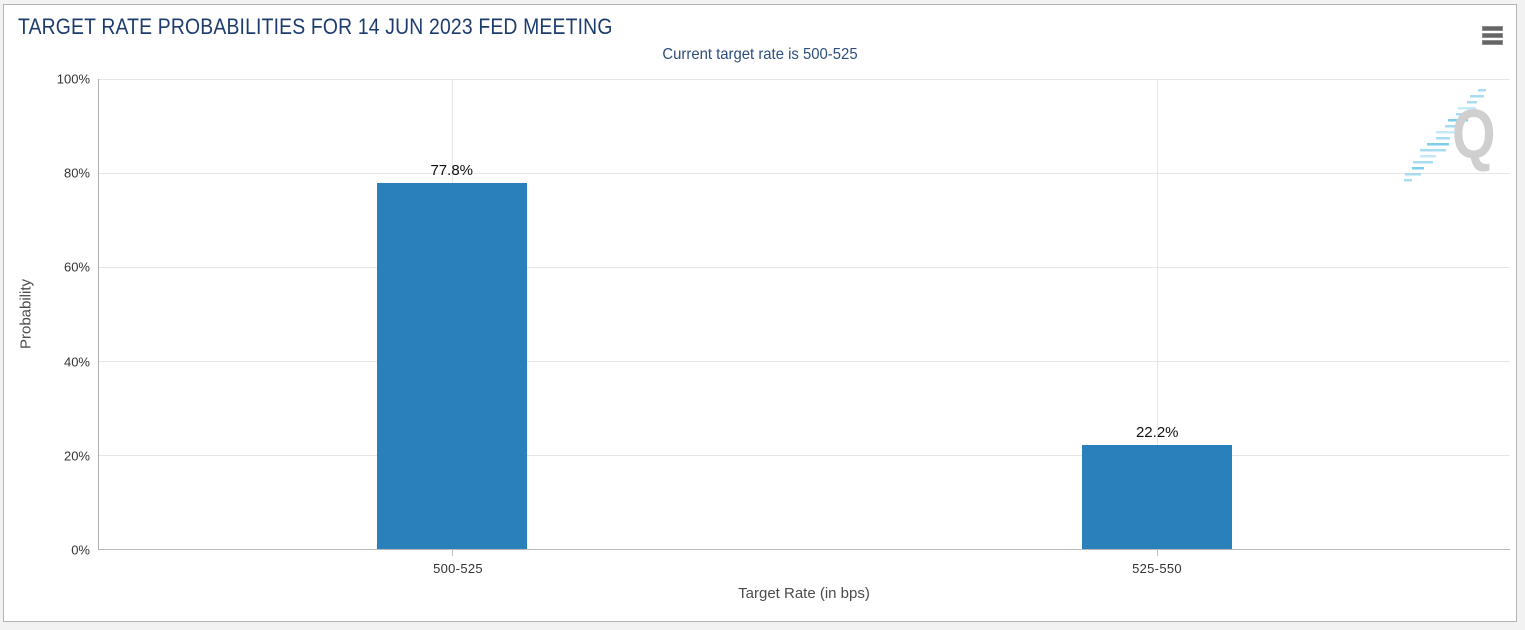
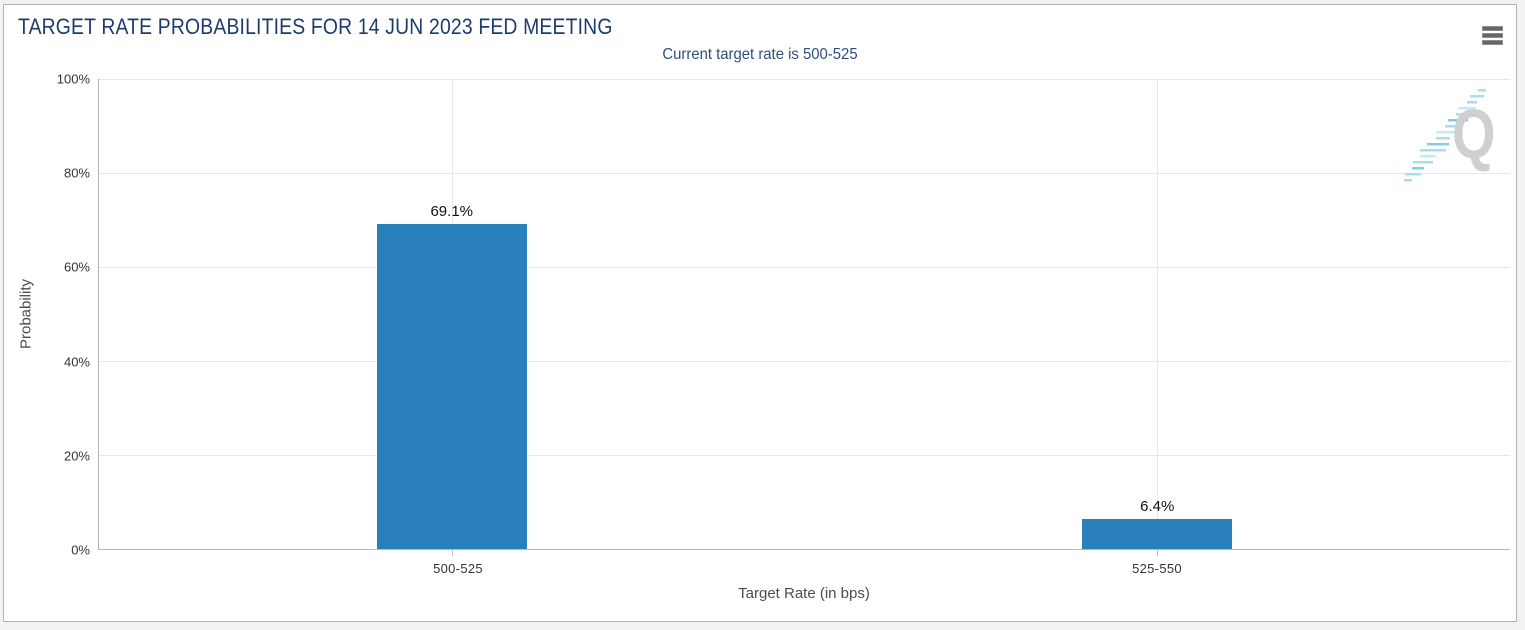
500-525: 77.8% -> 69.1%
525-550: 22.2% -> 6.4%
